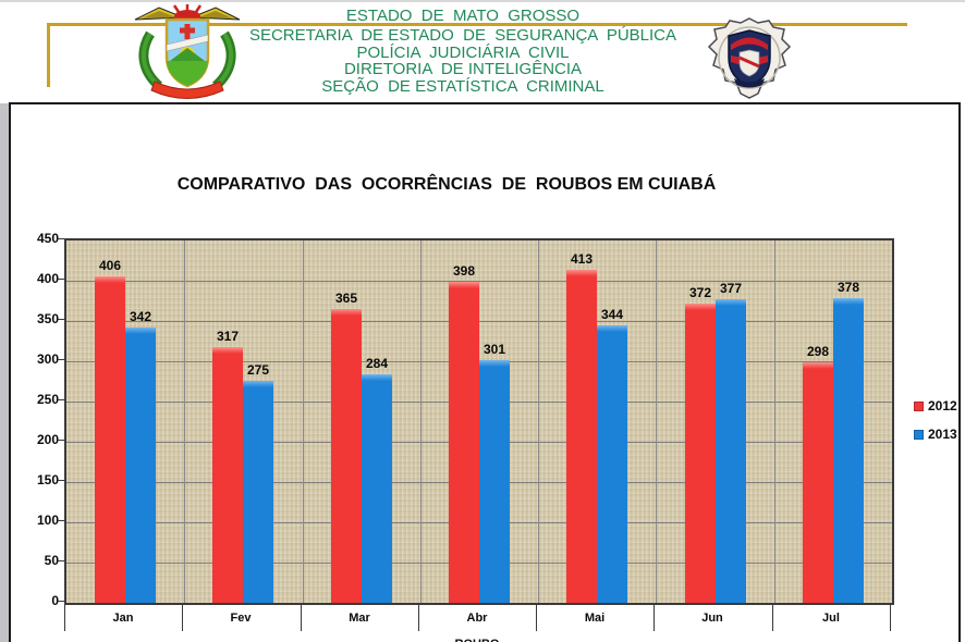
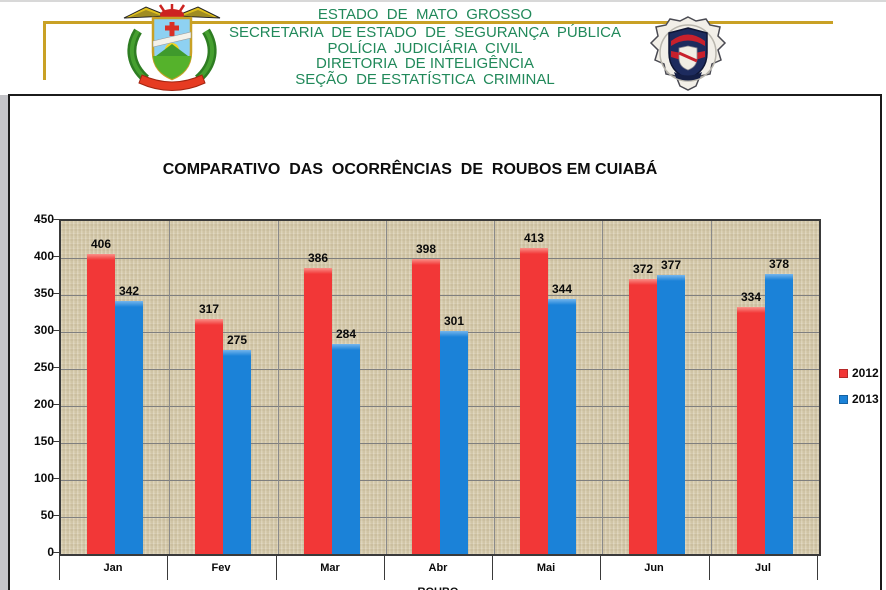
2012/Mar: 365 -> 386
2012/Jul: 298 -> 334
